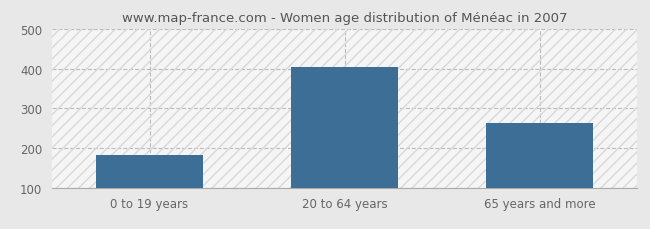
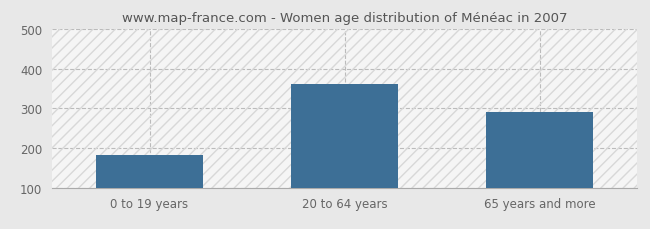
20 to 64 years: 403 -> 360
65 years and more: 264 -> 290
